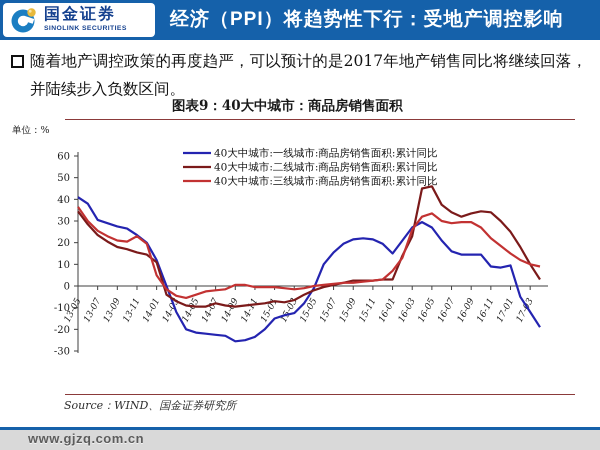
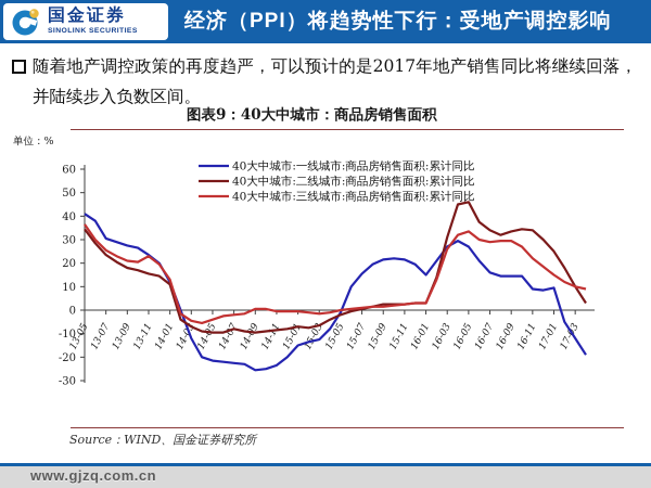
40大中城市:三线城市:商品房销售面积:累计同比/14-01: 5 -> 13
40大中城市:三线城市:商品房销售面积:累计同比/16-01: 7 -> 3
40大中城市:二线城市:商品房销售面积:累计同比/16-03: 23 -> 31
